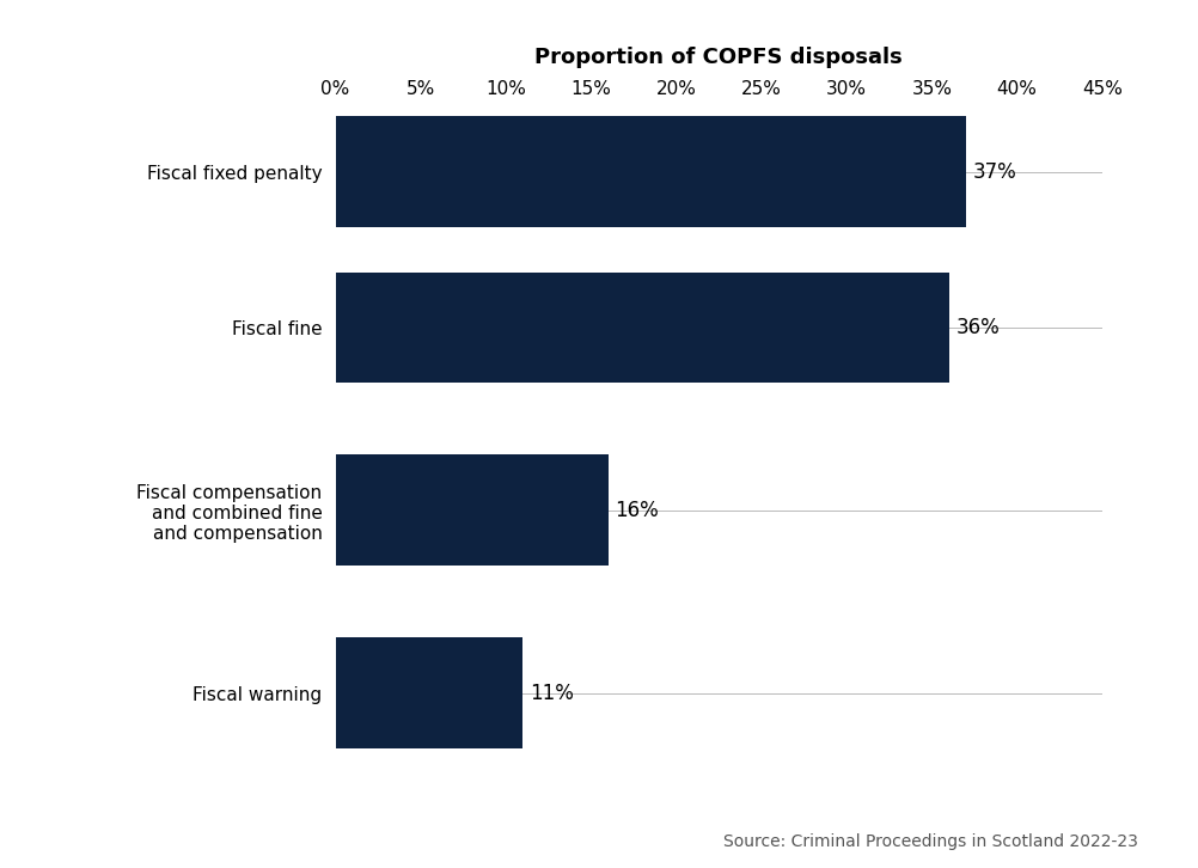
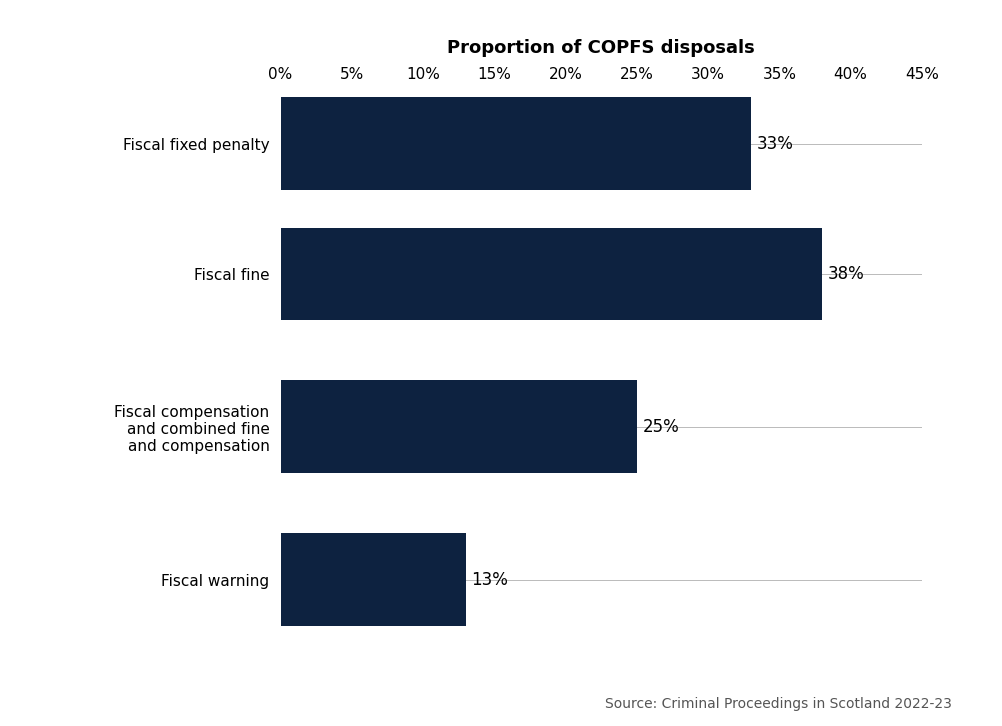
Fiscal fixed penalty: 37% -> 33%
Fiscal fine: 36% -> 38%
Fiscal compensation and combined fine and compensation: 16% -> 25%
Fiscal warning: 11% -> 13%
